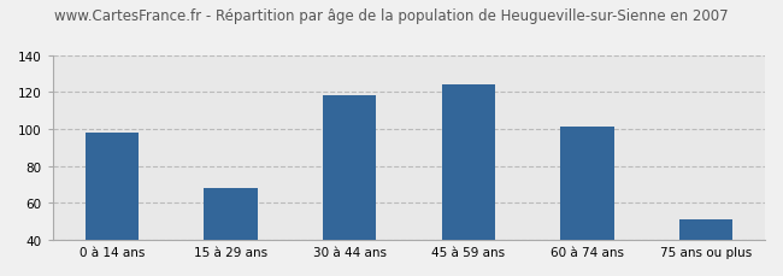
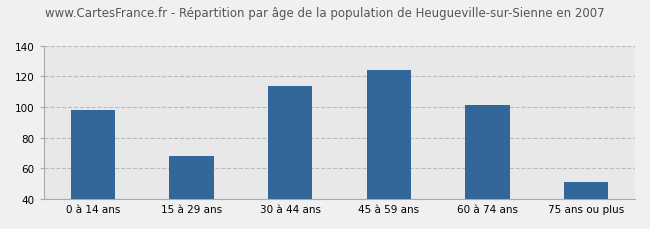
30 à 44 ans: 118 -> 114
